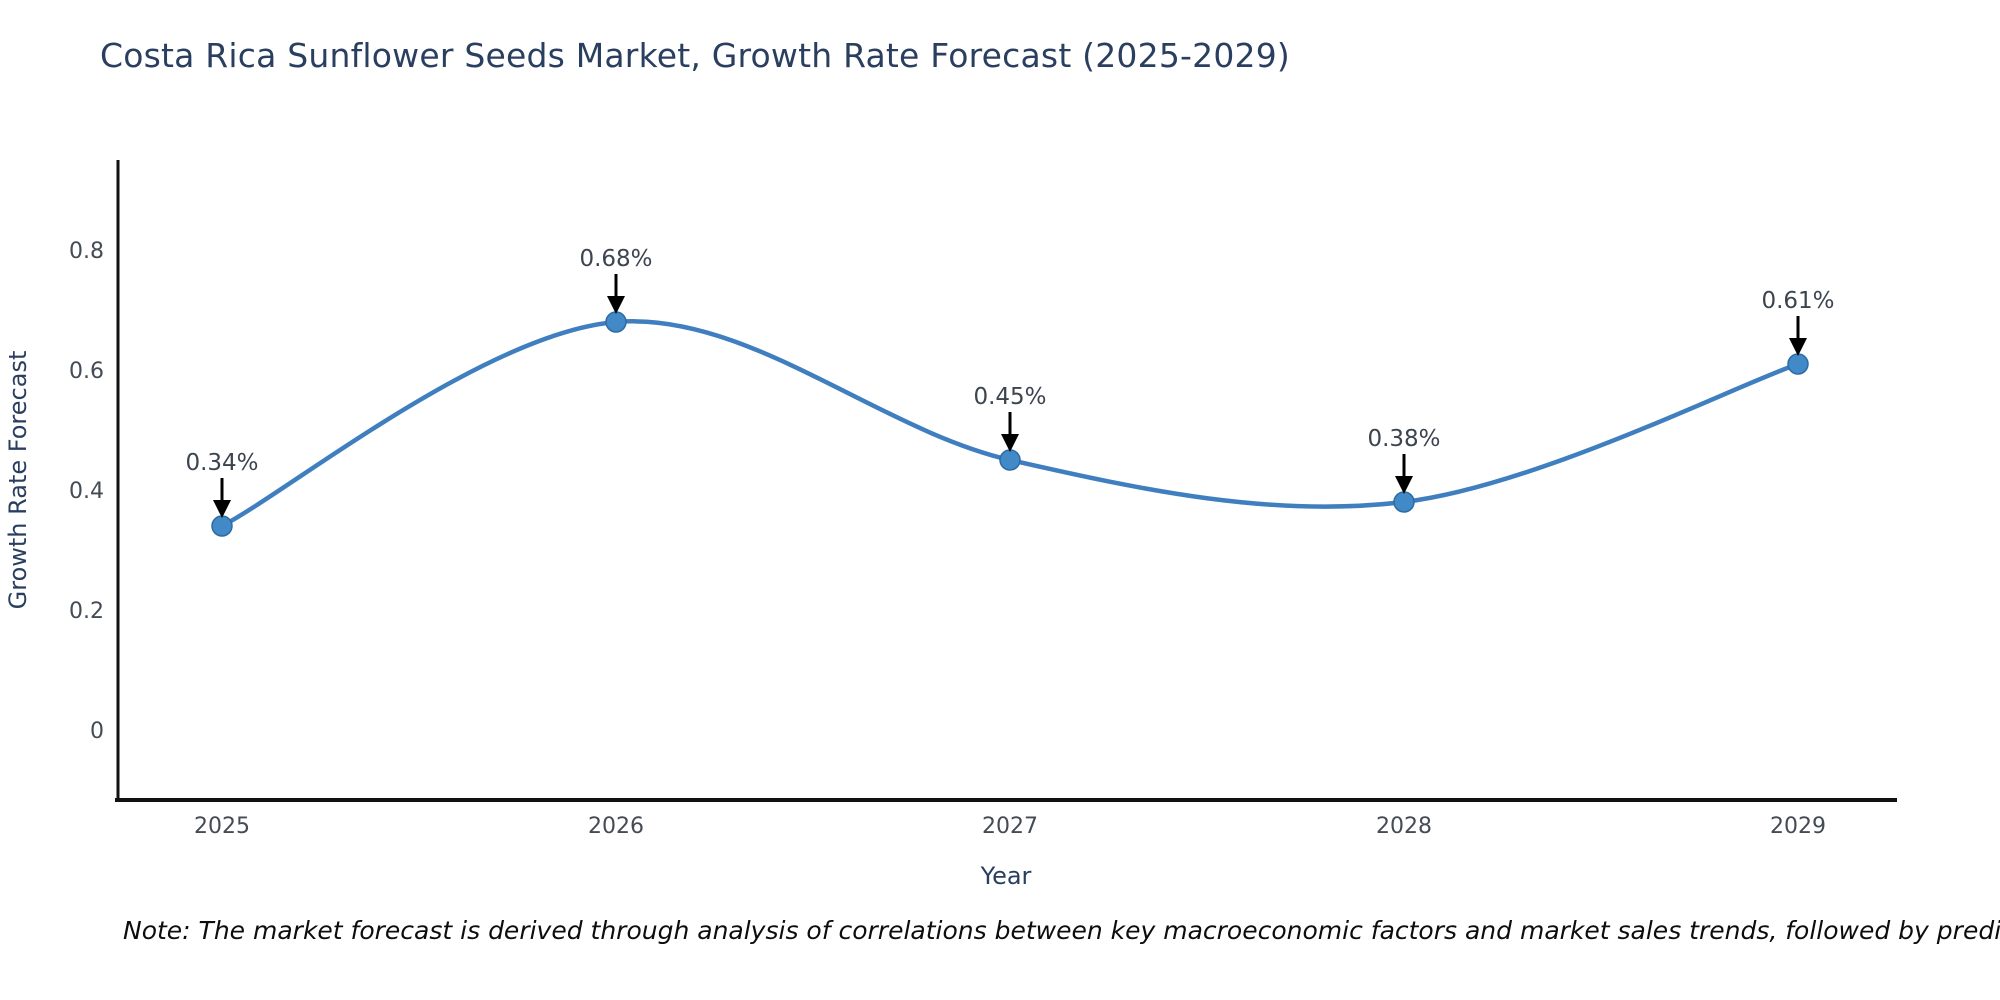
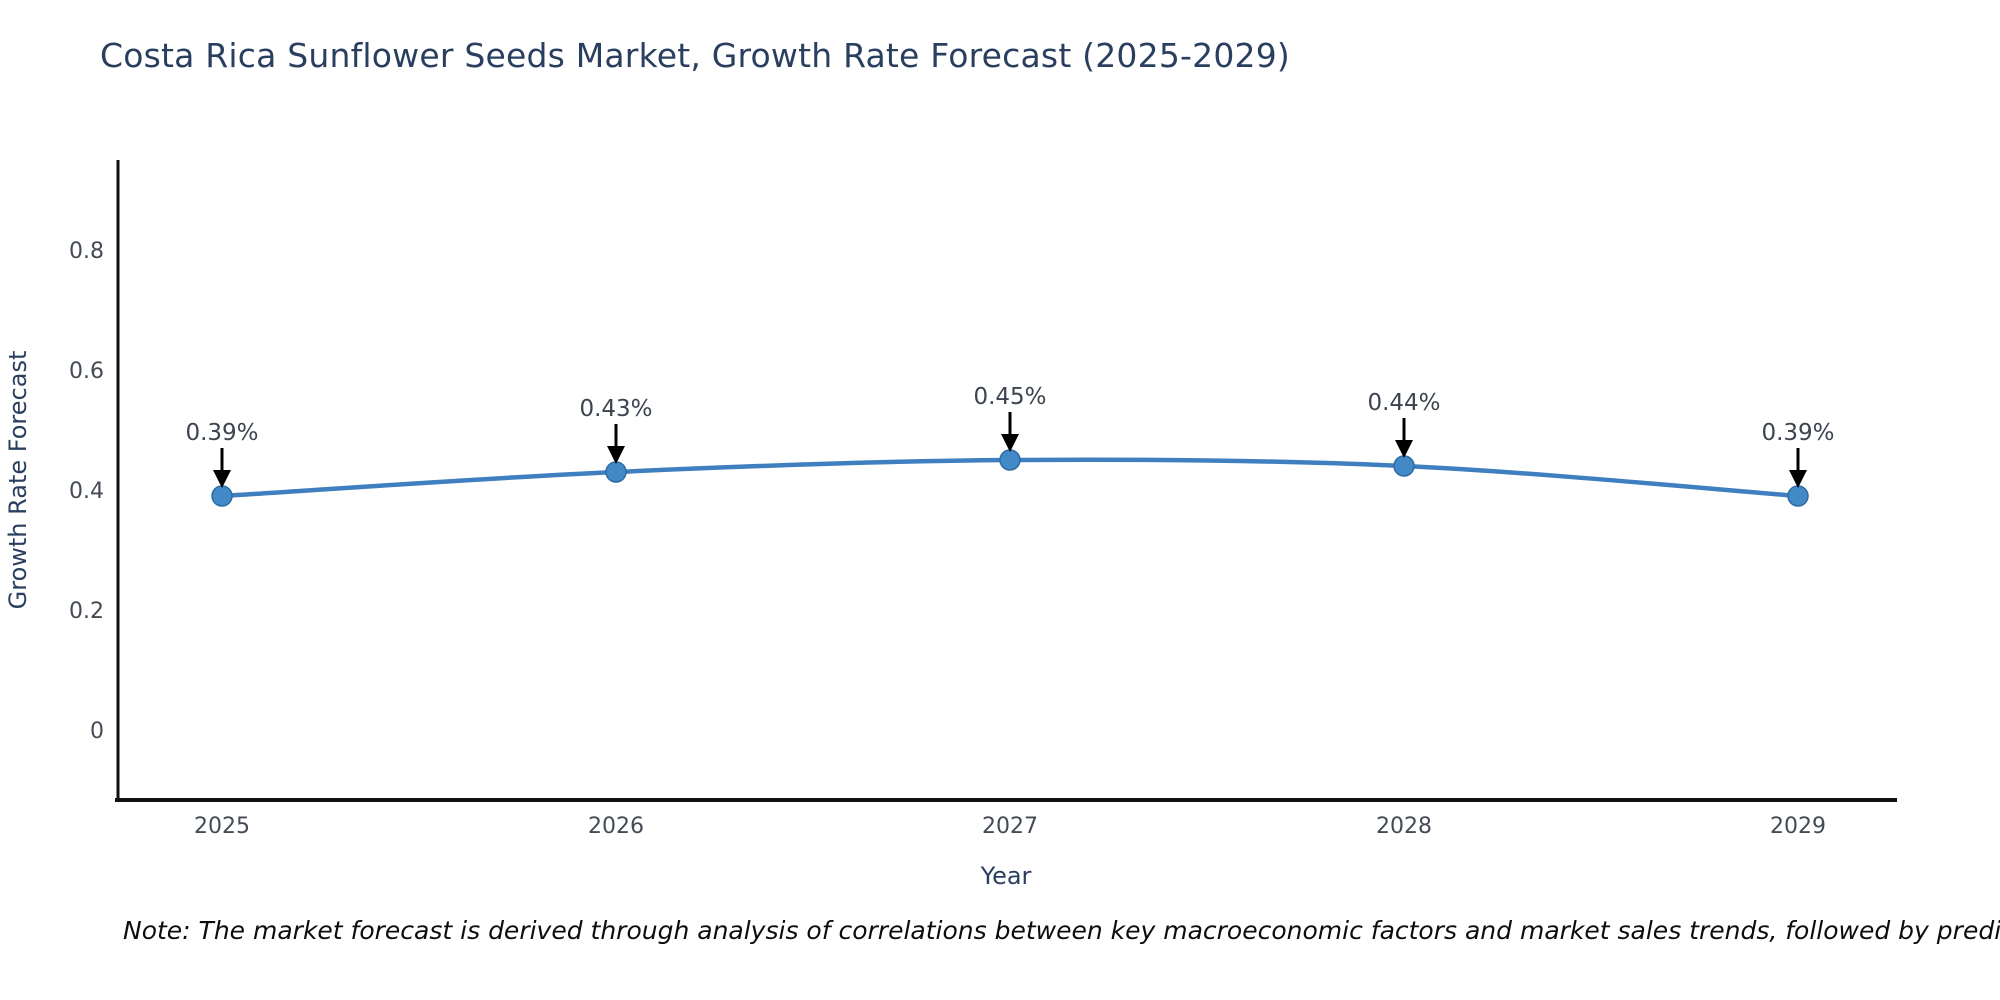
2025: 0.34% -> 0.39%
2026: 0.68% -> 0.43%
2028: 0.38% -> 0.44%
2029: 0.61% -> 0.39%
